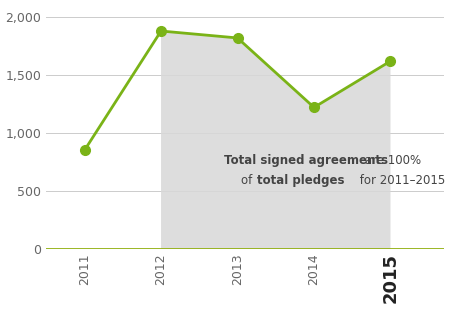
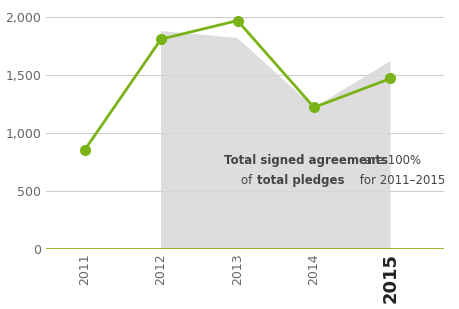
2012: 1,880 -> 1,810
2013: 1,820 -> 1,970
2015: 1,620 -> 1,470
